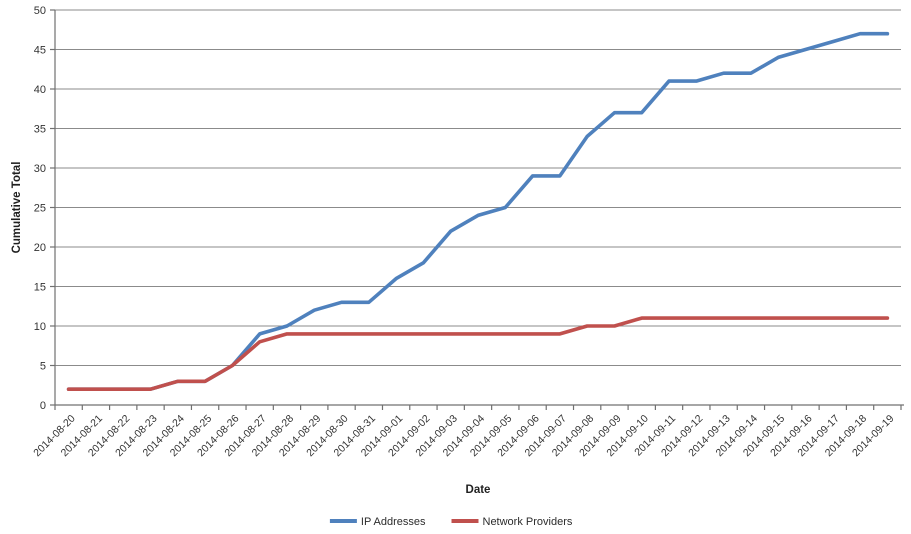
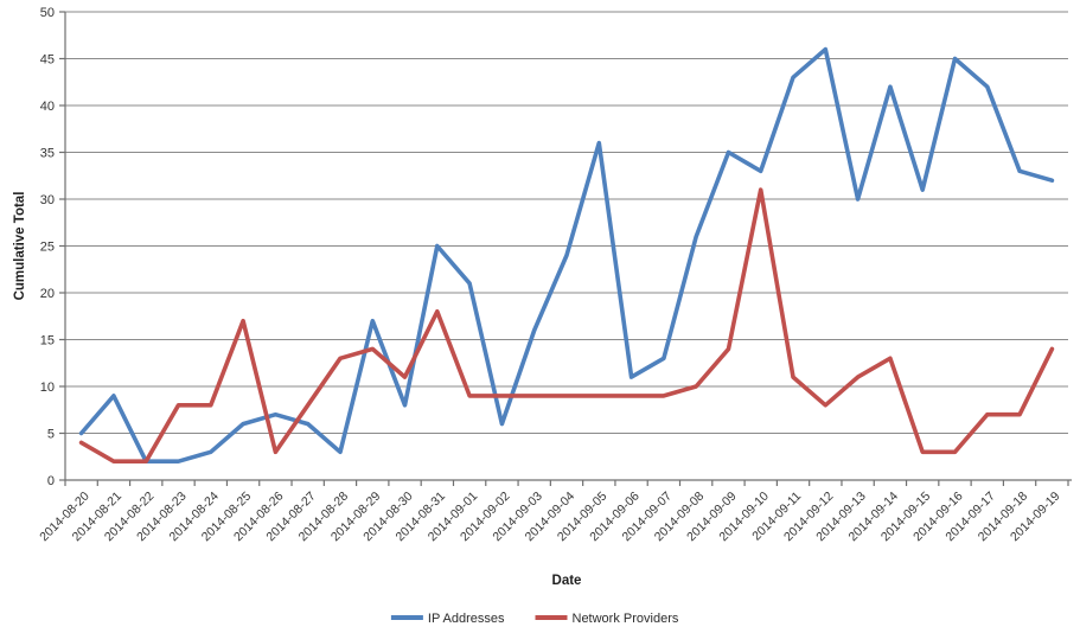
IP Addresses/2014-08-20: 2 -> 5
Network Providers/2014-08-20: 2 -> 4
IP Addresses/2014-08-21: 2 -> 9
Network Providers/2014-08-23: 2 -> 8
Network Providers/2014-08-24: 3 -> 8
IP Addresses/2014-08-25: 3 -> 6
Network Providers/2014-08-25: 3 -> 17
IP Addresses/2014-08-26: 5 -> 7
Network Providers/2014-08-26: 5 -> 3
IP Addresses/2014-08-27: 9 -> 6
IP Addresses/2014-08-28: 10 -> 3
Network Providers/2014-08-28: 9 -> 13
IP Addresses/2014-08-29: 12 -> 17
Network Providers/2014-08-29: 9 -> 14
IP Addresses/2014-08-30: 13 -> 8
Network Providers/2014-08-30: 9 -> 11
IP Addresses/2014-08-31: 13 -> 25
Network Providers/2014-08-31: 9 -> 18
IP Addresses/2014-09-01: 16 -> 21
IP Addresses/2014-09-02: 18 -> 6
IP Addresses/2014-09-03: 22 -> 16
IP Addresses/2014-09-05: 25 -> 36
IP Addresses/2014-09-06: 29 -> 11
IP Addresses/2014-09-07: 29 -> 13
IP Addresses/2014-09-08: 34 -> 26
IP Addresses/2014-09-09: 37 -> 35
Network Providers/2014-09-09: 10 -> 14
IP Addresses/2014-09-10: 37 -> 33
Network Providers/2014-09-10: 11 -> 31
IP Addresses/2014-09-11: 41 -> 43
IP Addresses/2014-09-12: 41 -> 46
Network Providers/2014-09-12: 11 -> 8
IP Addresses/2014-09-13: 42 -> 30
Network Providers/2014-09-14: 11 -> 13
IP Addresses/2014-09-15: 44 -> 31
Network Providers/2014-09-15: 11 -> 3
Network Providers/2014-09-16: 11 -> 3
IP Addresses/2014-09-17: 46 -> 42
Network Providers/2014-09-17: 11 -> 7
IP Addresses/2014-09-18: 47 -> 33
Network Providers/2014-09-18: 11 -> 7
IP Addresses/2014-09-19: 47 -> 32
Network Providers/2014-09-19: 11 -> 14
